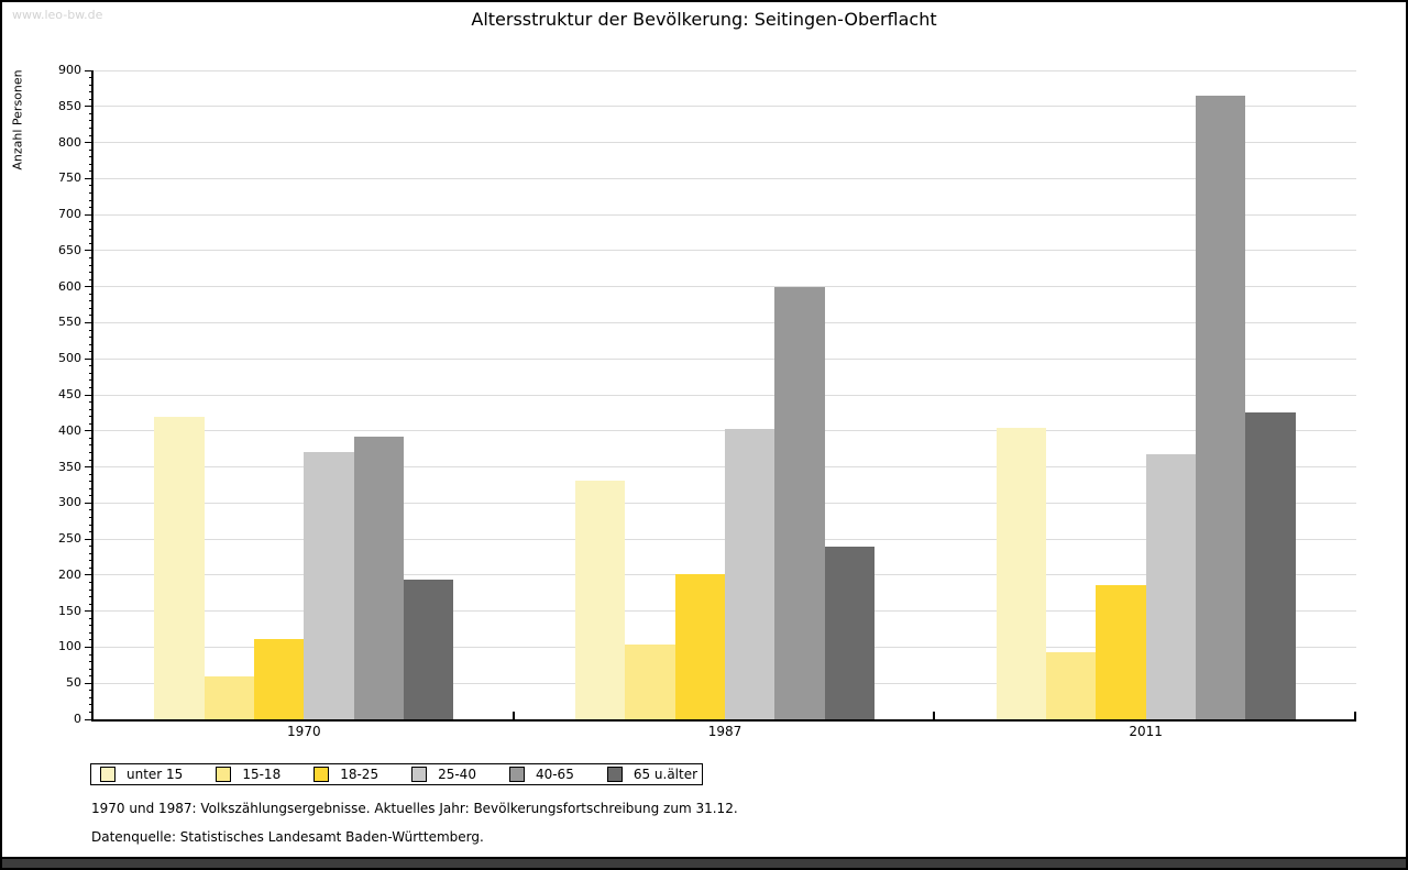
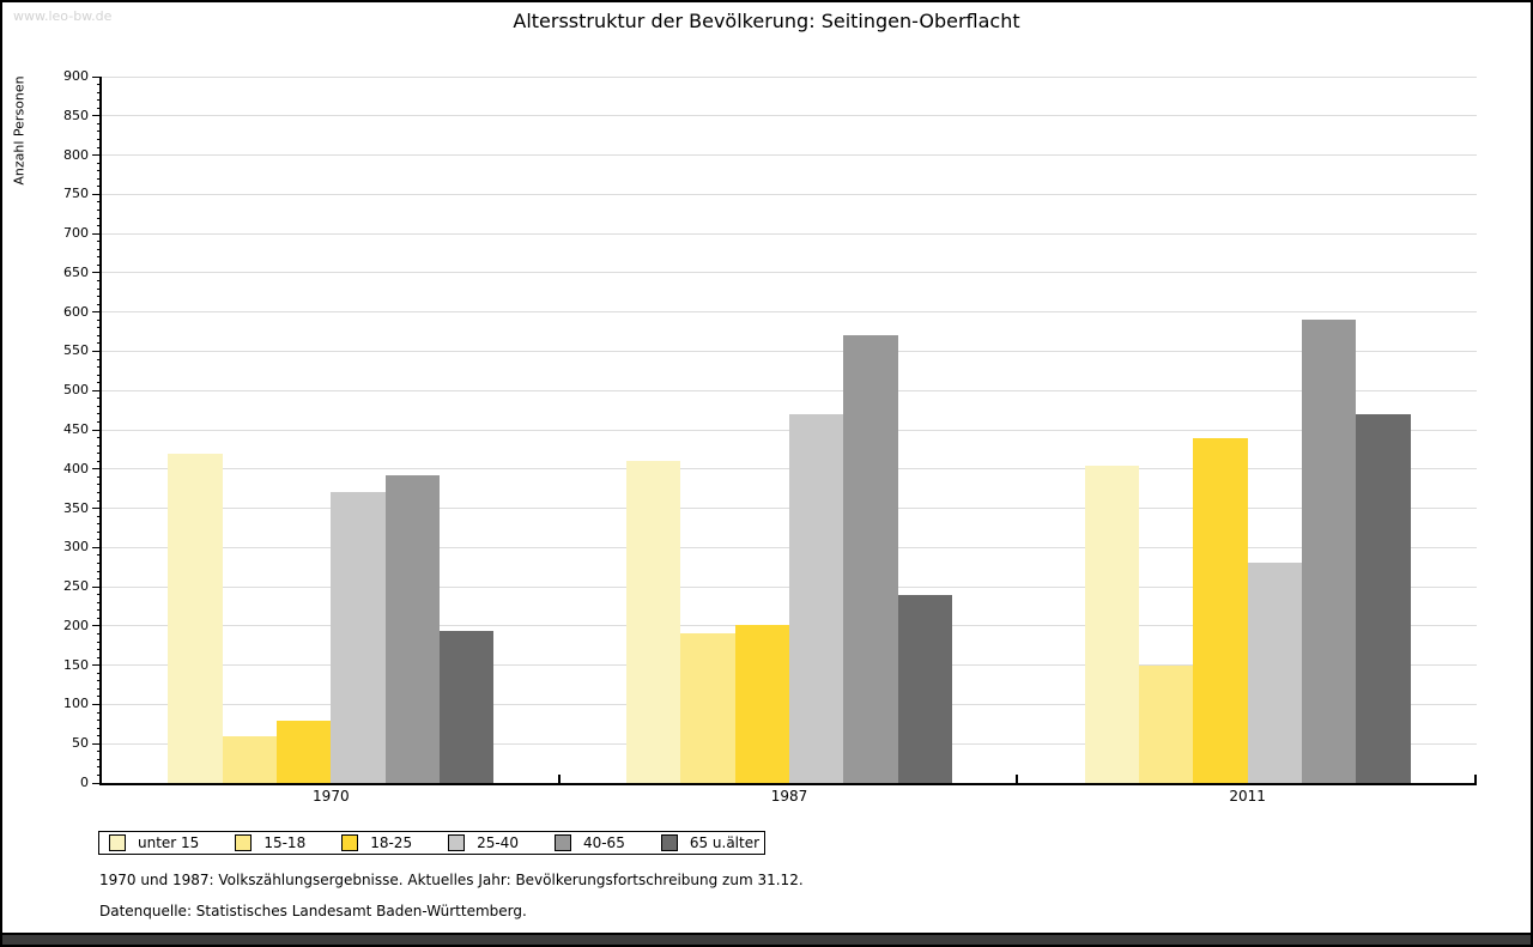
18-25/1970: 110 -> 80
unter 15/1987: 330 -> 410
15-18/1987: 100 -> 190
25-40/1987: 400 -> 470
40-65/1987: 600 -> 570
15-18/2011: 90 -> 150
18-25/2011: 190 -> 440
25-40/2011: 370 -> 280
40-65/2011: 860 -> 590
65 u.älter/2011: 420 -> 470
